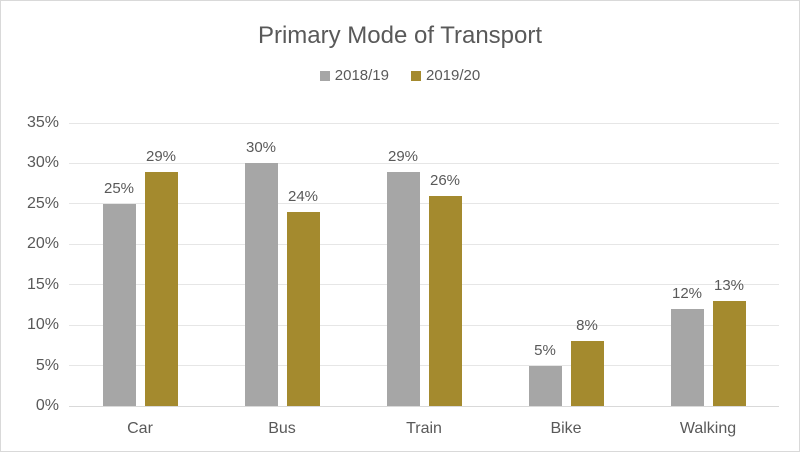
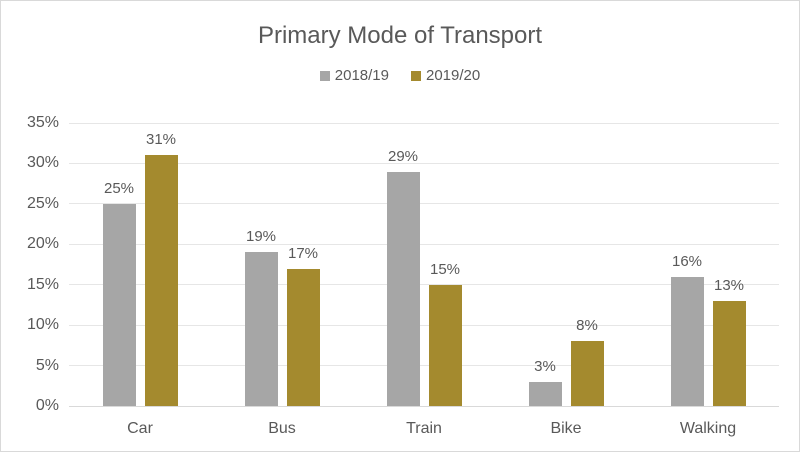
2019/20/Car: 29% -> 31%
2018/19/Bus: 30% -> 19%
2019/20/Bus: 24% -> 17%
2019/20/Train: 26% -> 15%
2018/19/Bike: 5% -> 3%
2018/19/Walking: 12% -> 16%
